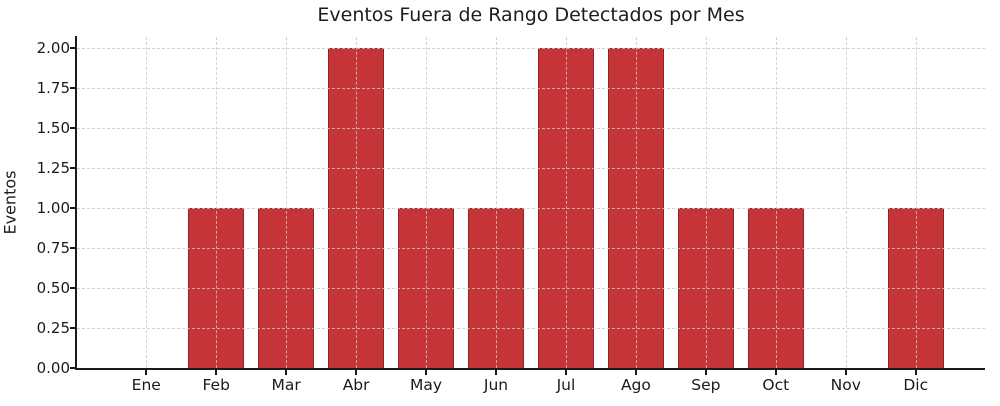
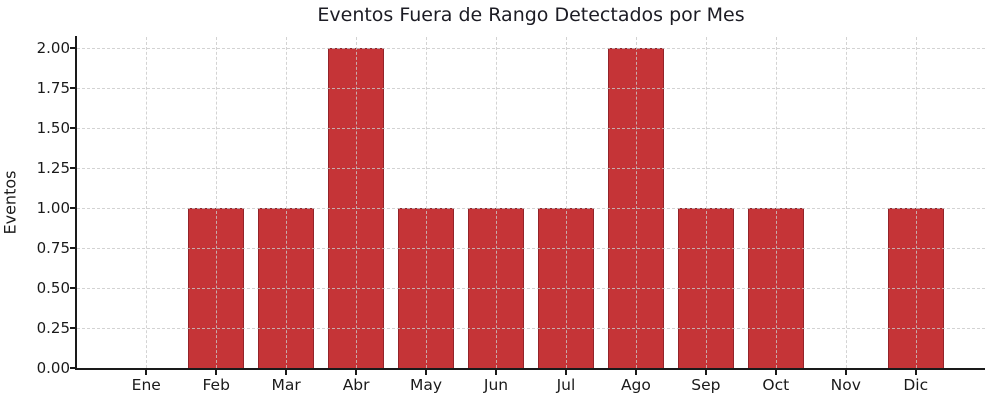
Jul: 2 -> 1
